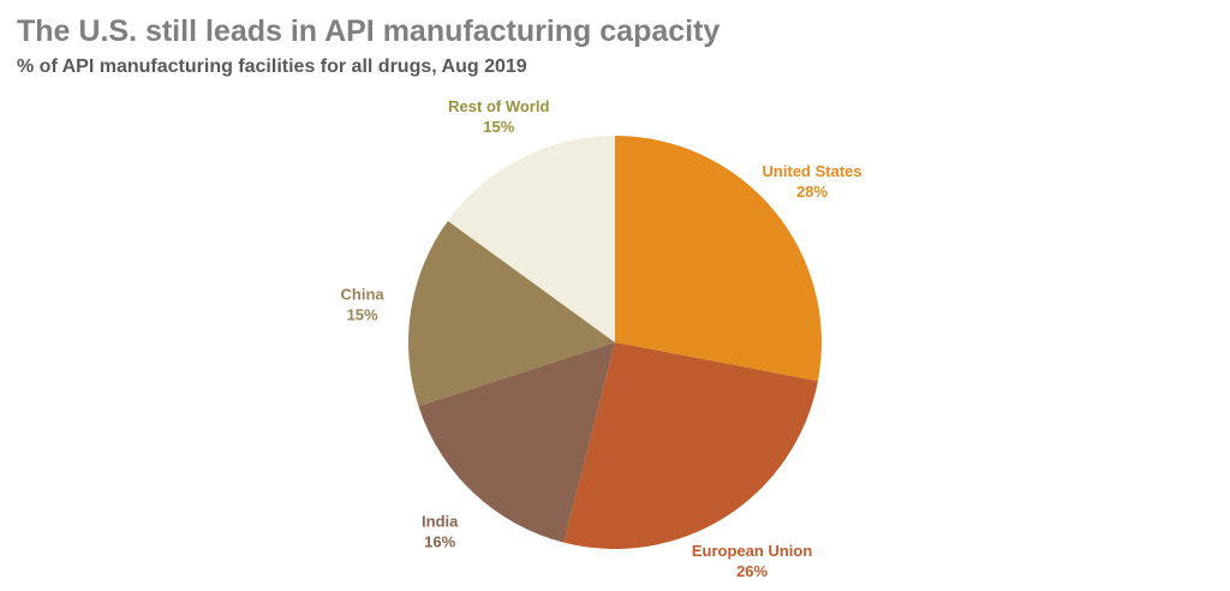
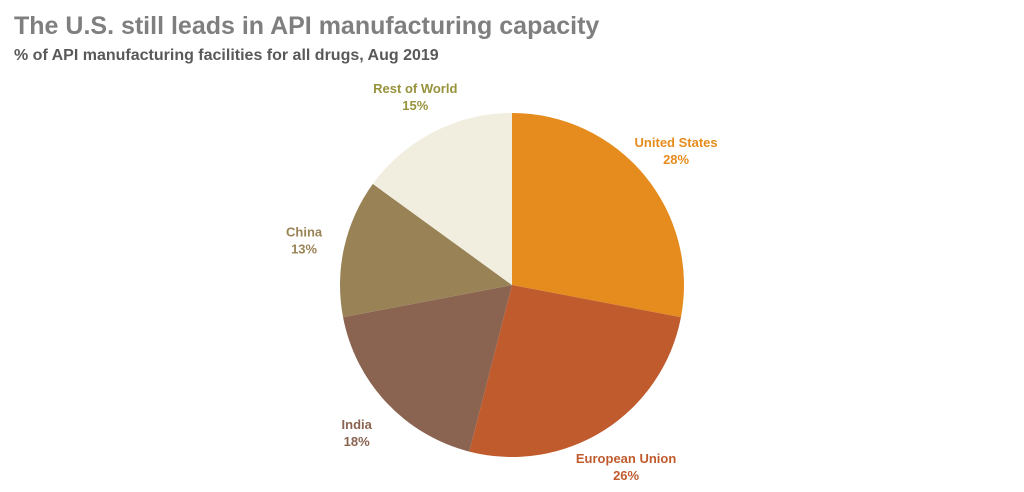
India: 16% -> 18%
China: 15% -> 13%
